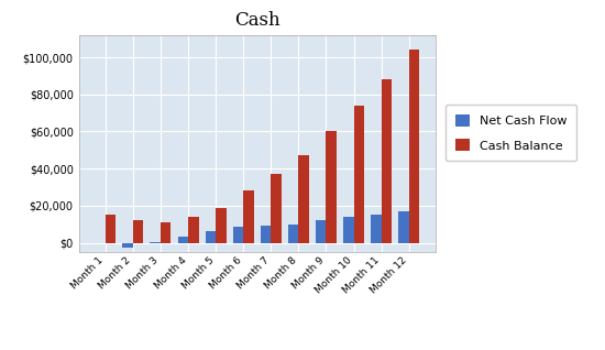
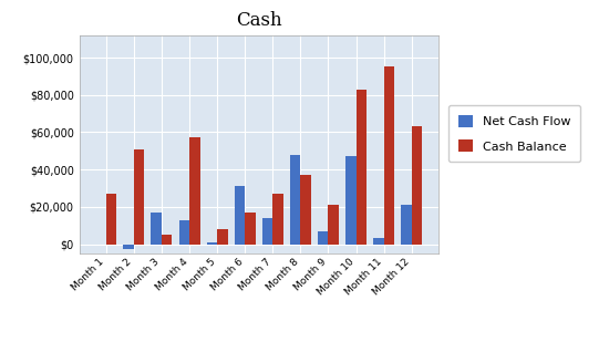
Cash Balance/Month 1: $15,000 -> $27,000
Cash Balance/Month 2: $12,000 -> $51,000
Net Cash Flow/Month 3: $0 -> $17,000
Cash Balance/Month 3: $11,000 -> $5,000
Net Cash Flow/Month 4: $3,000 -> $13,000
Cash Balance/Month 4: $14,000 -> $57,000
Net Cash Flow/Month 5: $6,000 -> $1,000
Cash Balance/Month 5: $19,000 -> $8,000
Net Cash Flow/Month 6: $8,000 -> $31,000
Cash Balance/Month 6: $28,000 -> $17,000
Net Cash Flow/Month 7: $10,000 -> $14,000
Cash Balance/Month 7: $37,000 -> $27,000
Net Cash Flow/Month 8: $10,000 -> $48,000
Cash Balance/Month 8: $47,000 -> $37,000
Net Cash Flow/Month 9: $12,000 -> $7,000
Cash Balance/Month 9: $60,000 -> $21,000
Net Cash Flow/Month 10: $14,000 -> $47,000
Cash Balance/Month 10: $74,000 -> $83,000
Net Cash Flow/Month 11: $15,000 -> $3,000
Cash Balance/Month 11: $88,000 -> $95,000
Net Cash Flow/Month 12: $17,000 -> $21,000
Cash Balance/Month 12: $104,000 -> $63,000
